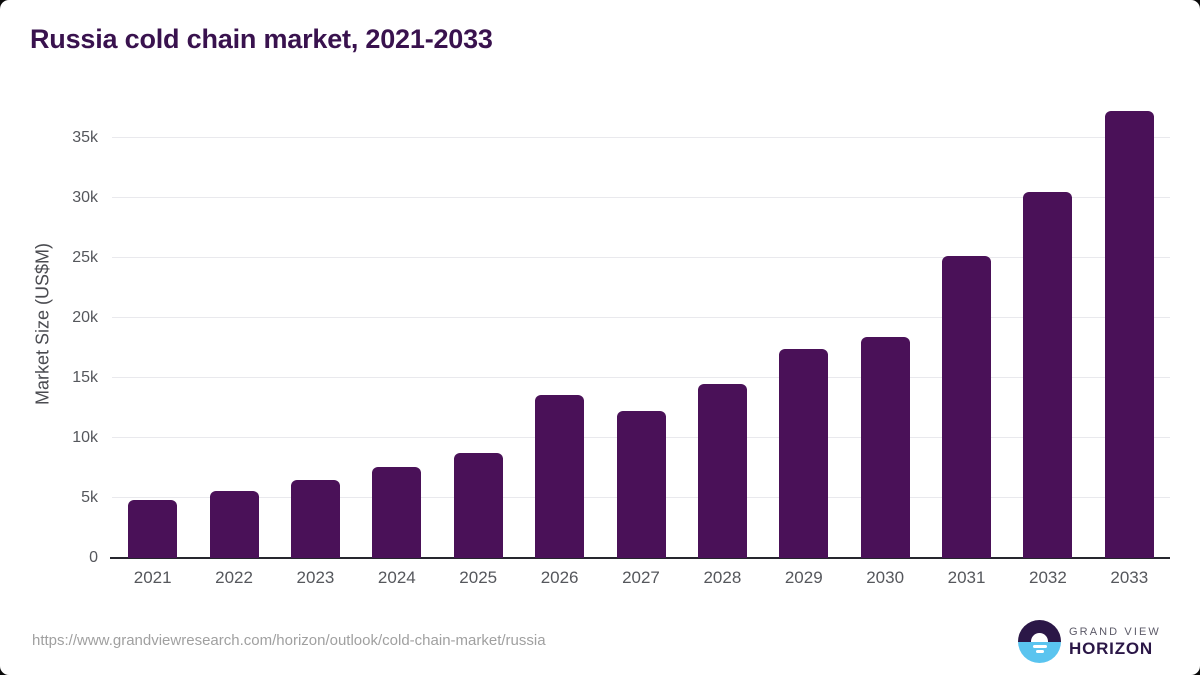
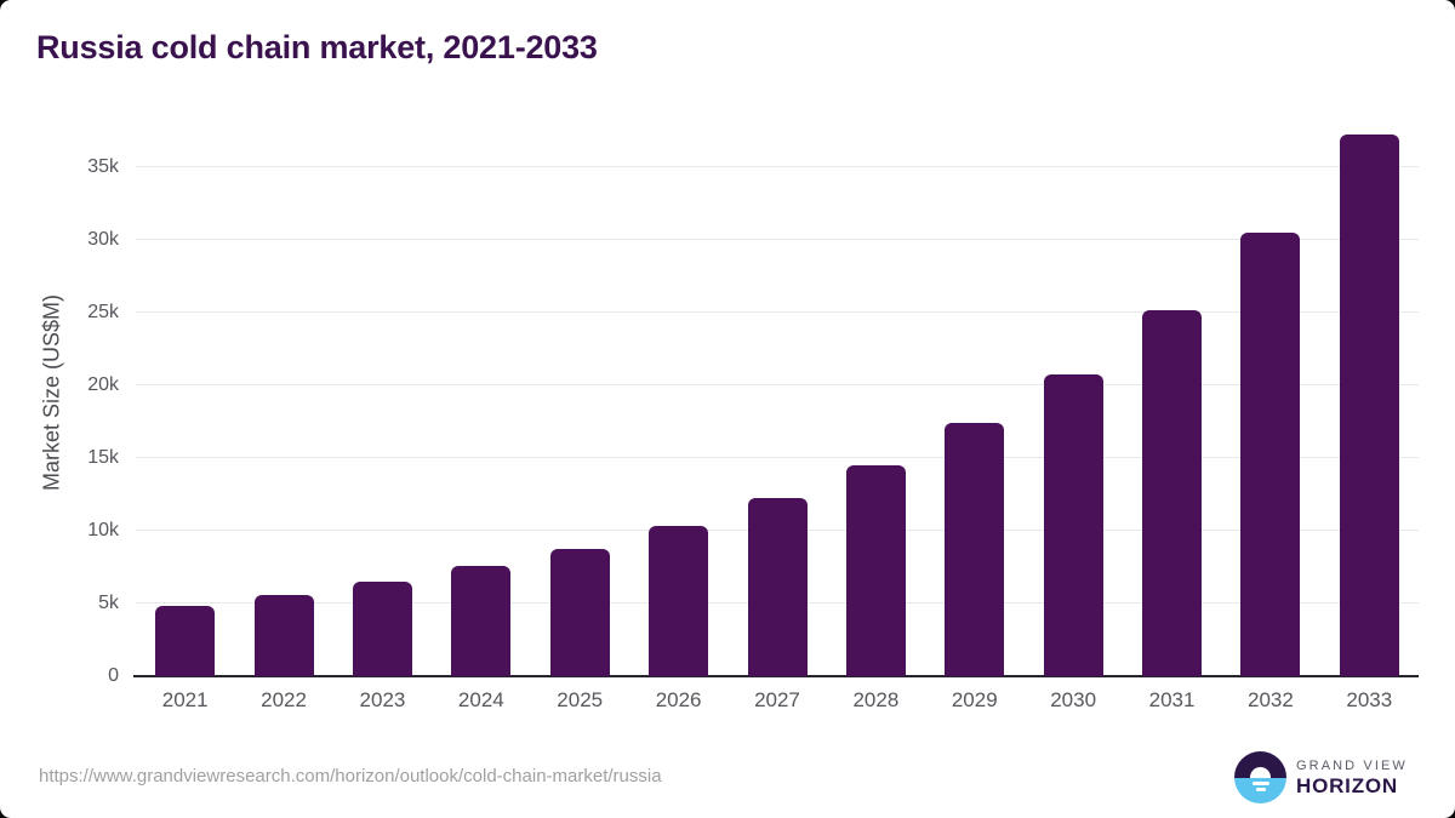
2026: 13.6k -> 10.4k
2030: 18.4k -> 20.8k
